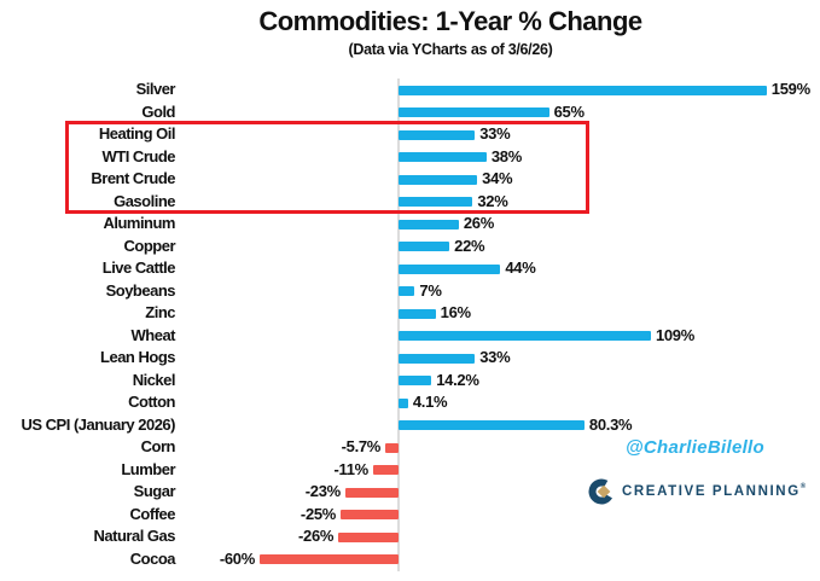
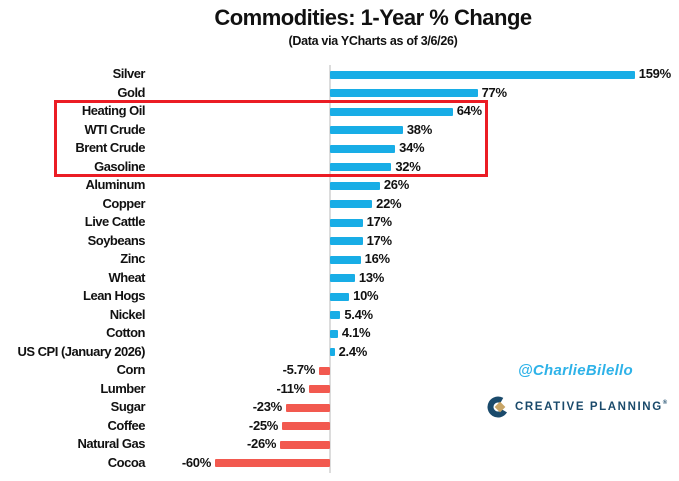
Gold: 65% -> 77%
Heating Oil: 33% -> 64%
Live Cattle: 44% -> 17%
Soybeans: 7% -> 17%
Wheat: 109% -> 13%
Lean Hogs: 33% -> 10%
Nickel: 14.2% -> 5.4%
US CPI (January 2026): 80.3% -> 2.4%
